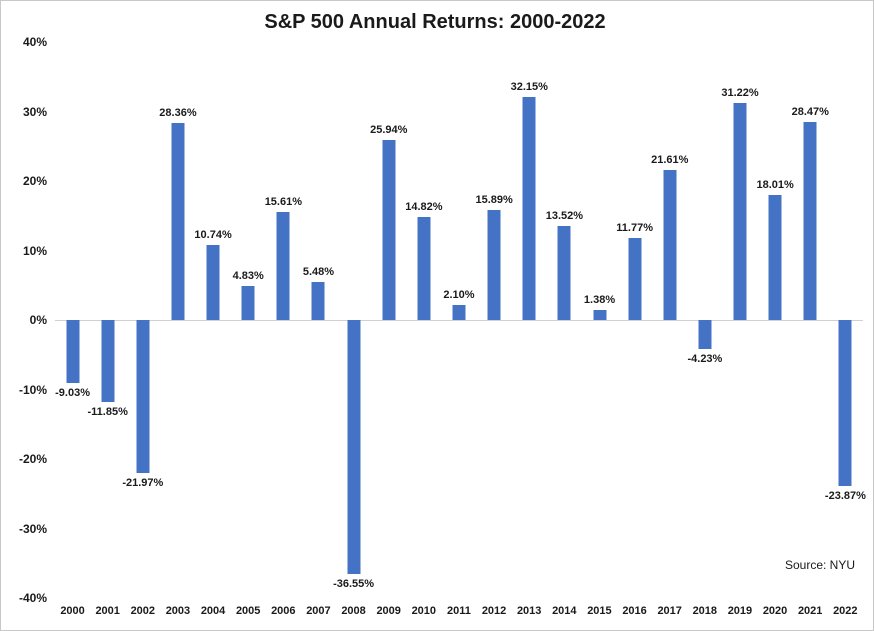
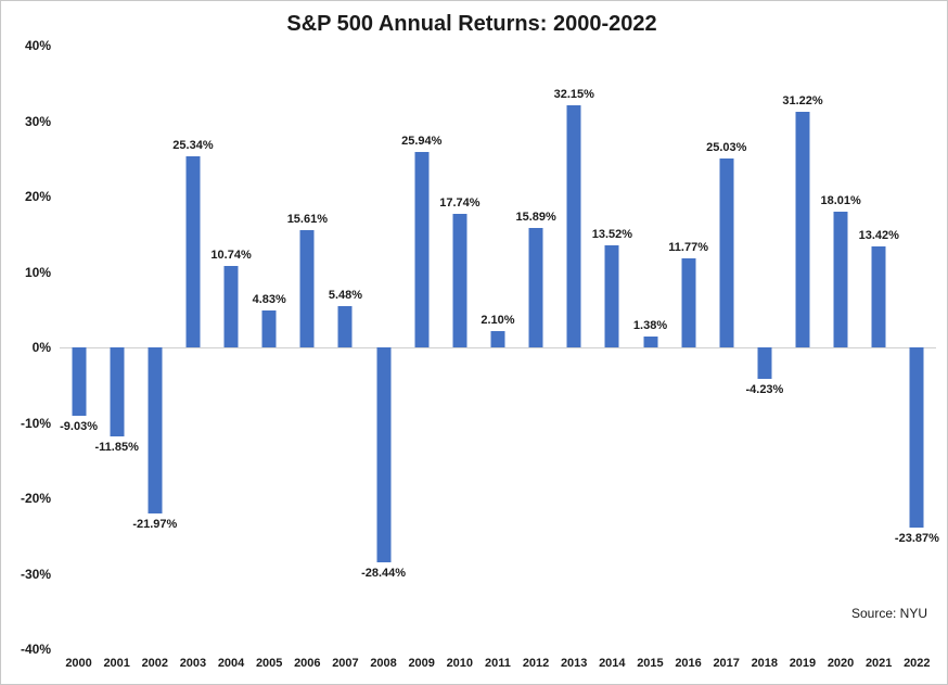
2003: 28.36% -> 25.34%
2008: -36.55% -> -28.44%
2010: 14.82% -> 17.74%
2017: 21.61% -> 25.03%
2021: 28.47% -> 13.42%
